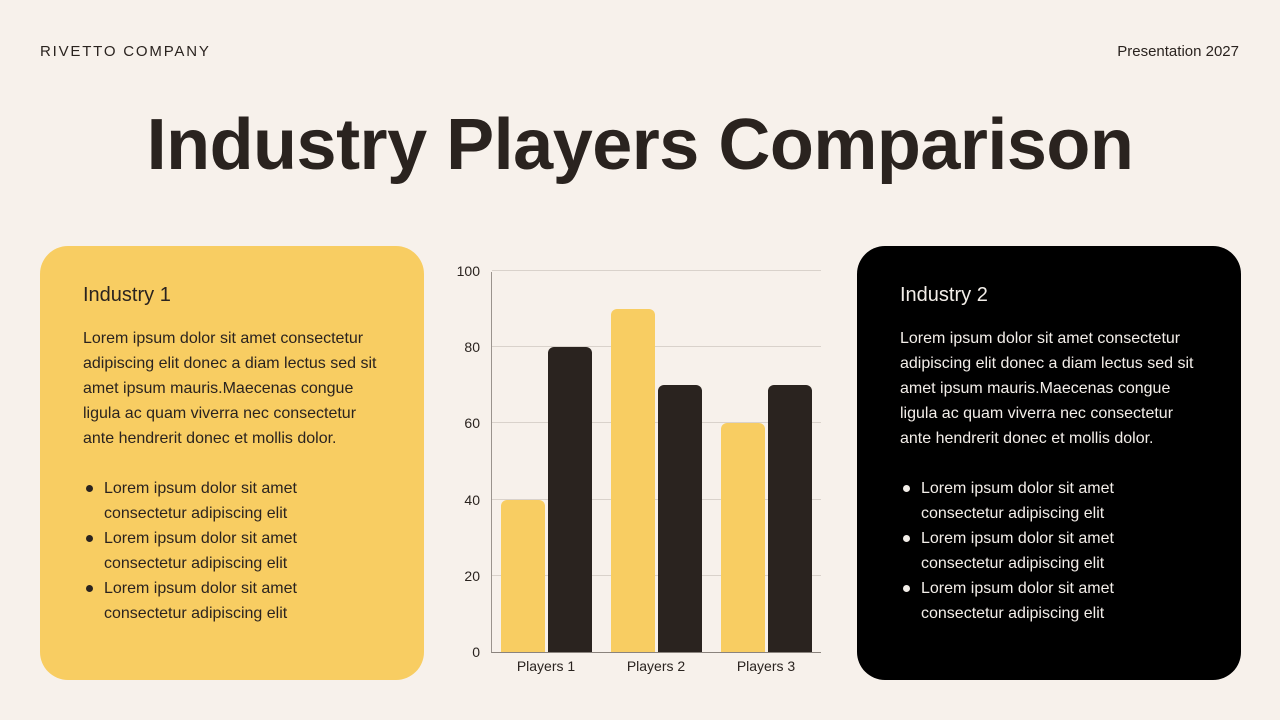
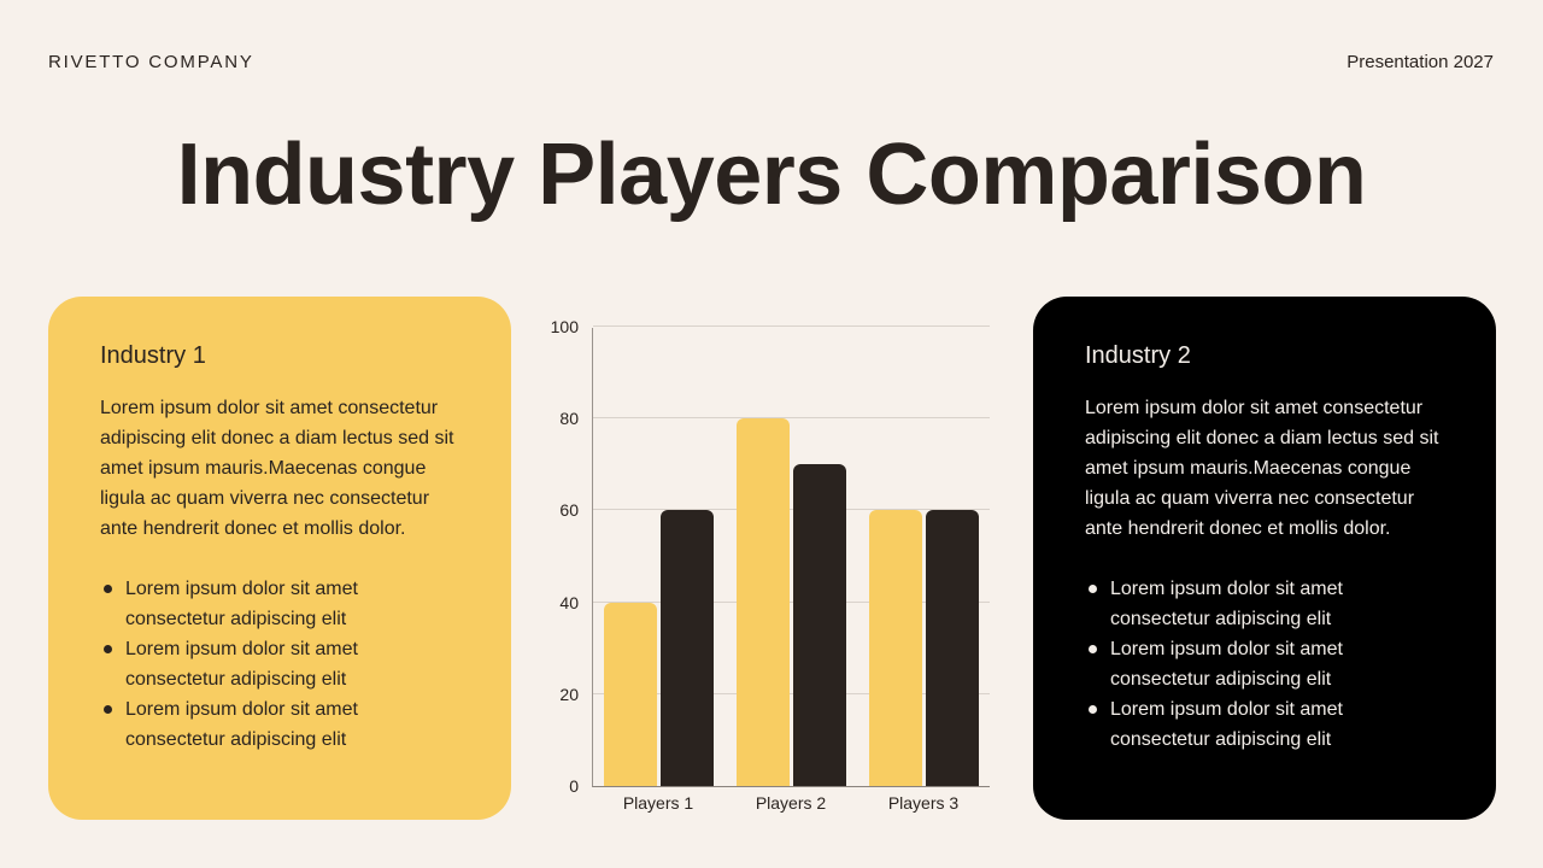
Industry 2/Players 1: 80 -> 60
Industry 1/Players 2: 90 -> 80
Industry 2/Players 3: 70 -> 60
